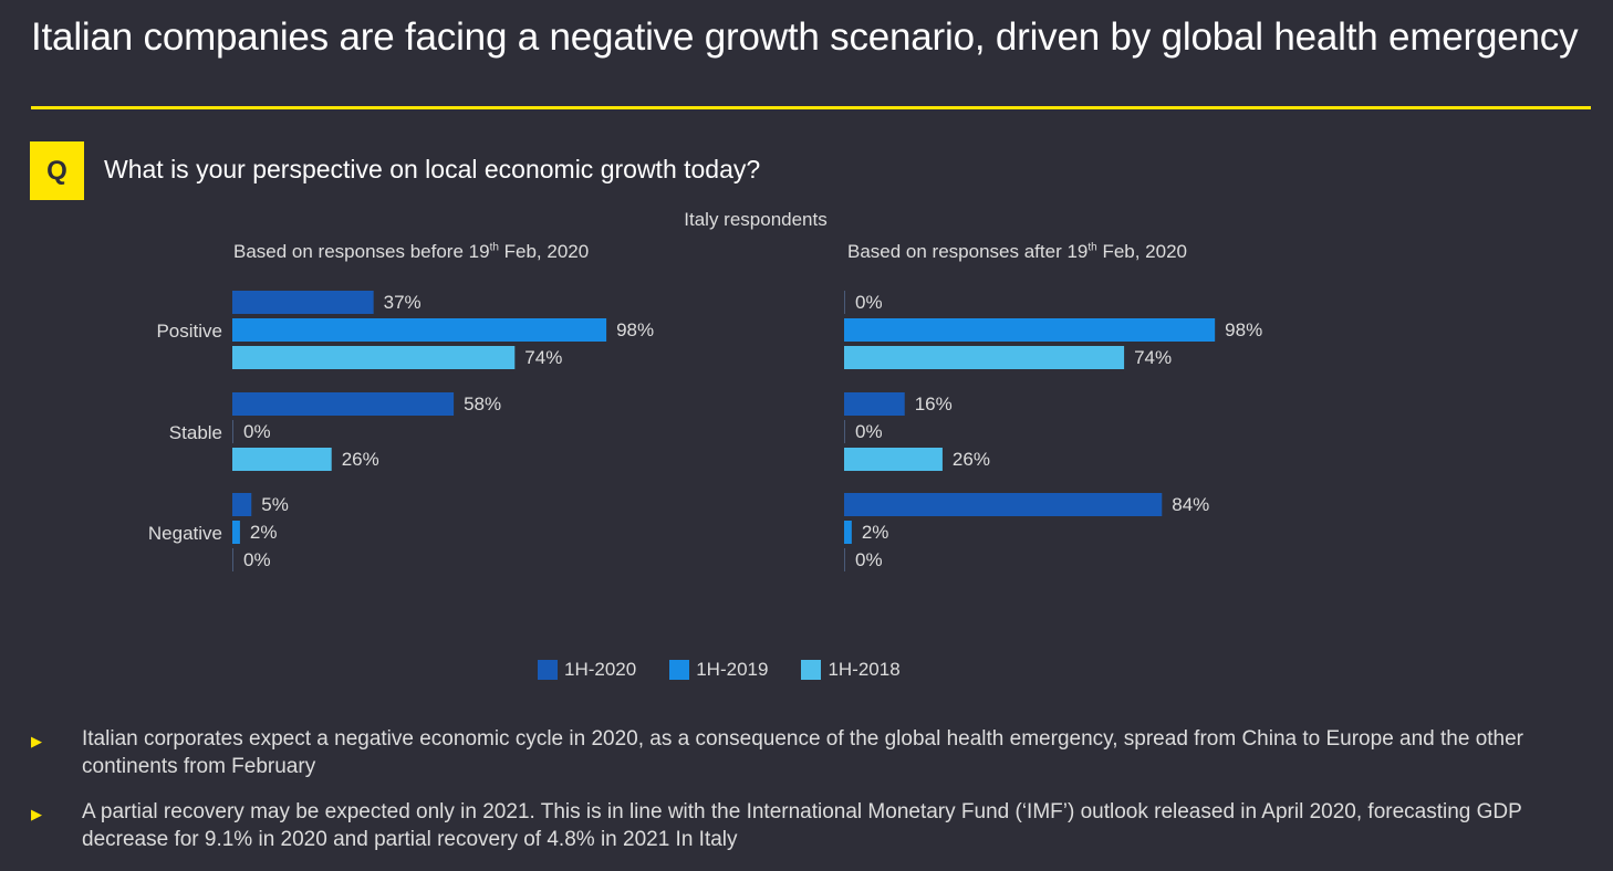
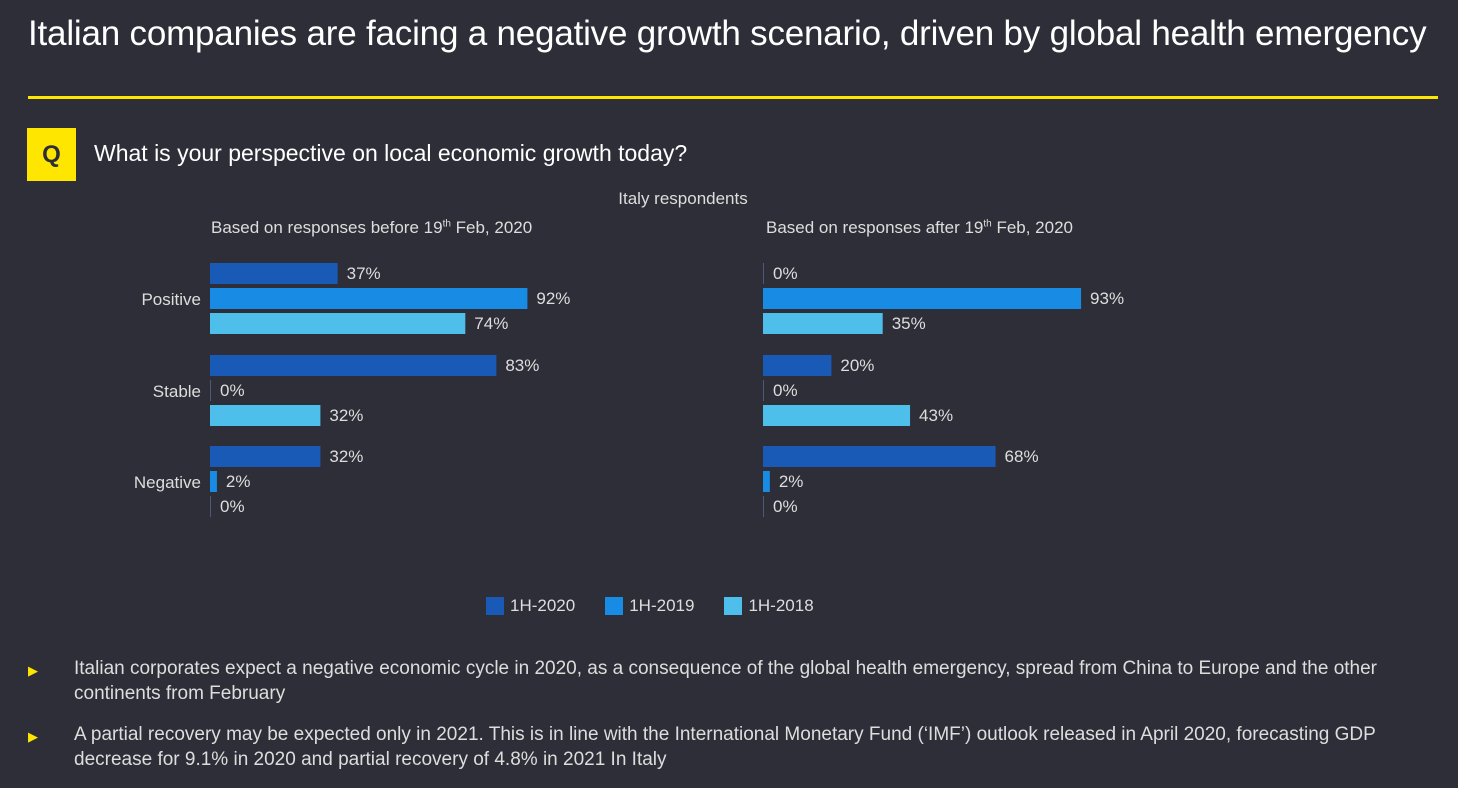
Based on responses before 19th Feb, 2020/1H-2019/Positive: 98% -> 92%
Based on responses before 19th Feb, 2020/1H-2020/Stable: 58% -> 83%
Based on responses before 19th Feb, 2020/1H-2018/Stable: 26% -> 32%
Based on responses before 19th Feb, 2020/1H-2020/Negative: 5% -> 32%
Based on responses after 19th Feb, 2020/1H-2019/Positive: 98% -> 93%
Based on responses after 19th Feb, 2020/1H-2018/Positive: 74% -> 35%
Based on responses after 19th Feb, 2020/1H-2020/Stable: 16% -> 20%
Based on responses after 19th Feb, 2020/1H-2018/Stable: 26% -> 43%
Based on responses after 19th Feb, 2020/1H-2020/Negative: 84% -> 68%
